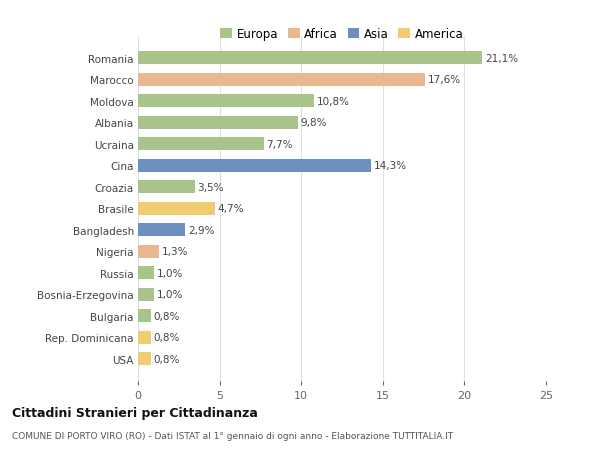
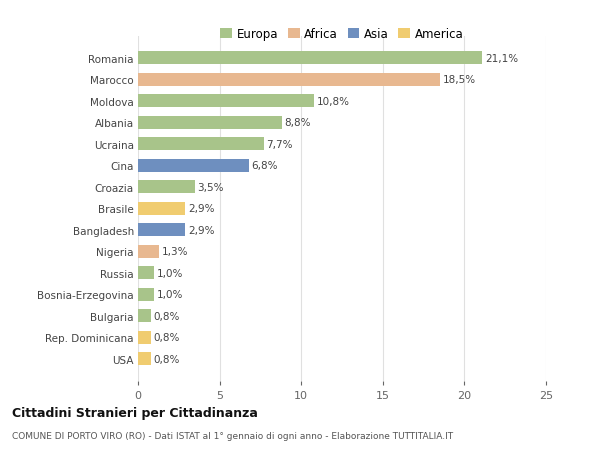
Marocco: 17,6% -> 18,5%
Albania: 9,8% -> 8,8%
Cina: 14,3% -> 6,8%
Brasile: 4,7% -> 2,9%
